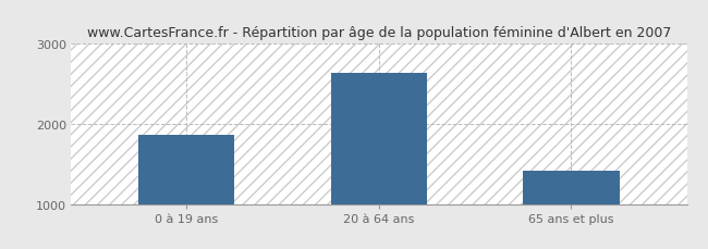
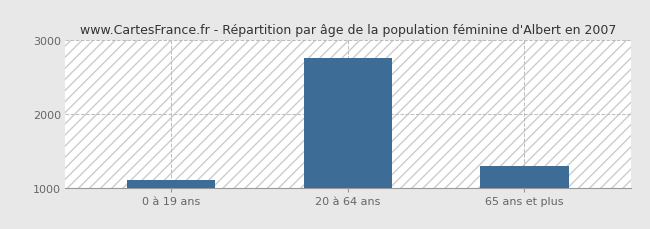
0 à 19 ans: 1860 -> 1100
20 à 64 ans: 2640 -> 2760
65 ans et plus: 1420 -> 1290
